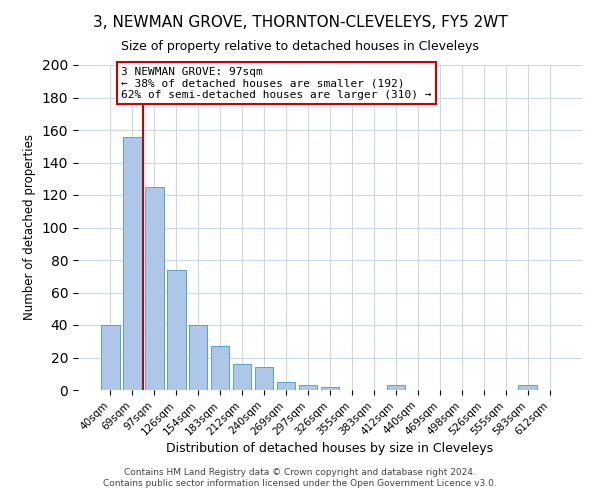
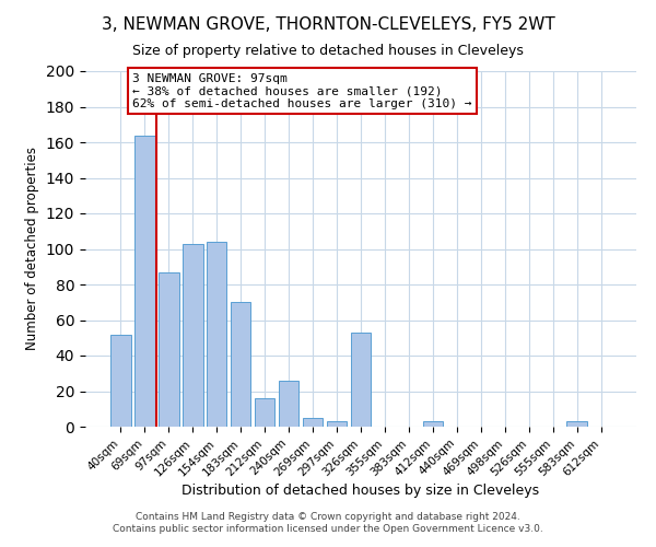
40sqm: 40 -> 52
69sqm: 156 -> 164
97sqm: 125 -> 87
126sqm: 74 -> 103
154sqm: 40 -> 104
183sqm: 27 -> 70
240sqm: 14 -> 26
326sqm: 2 -> 53
